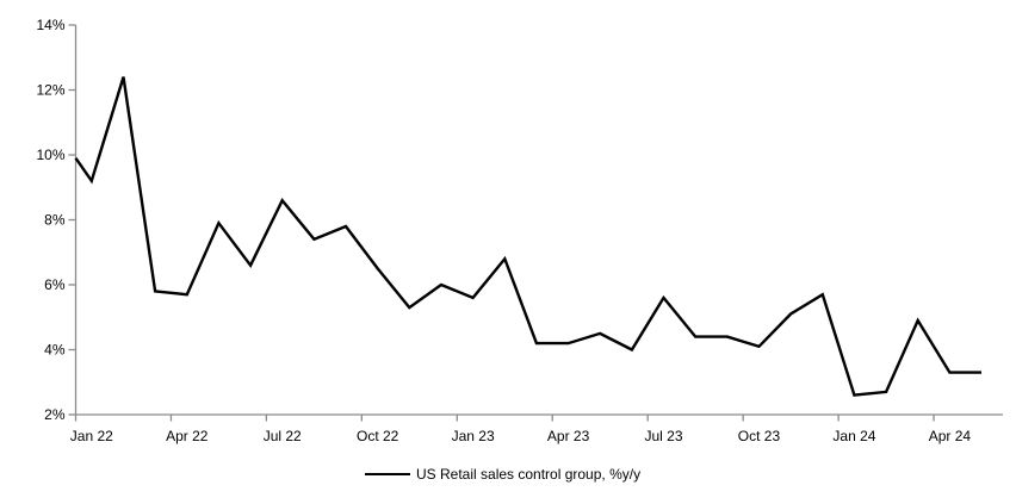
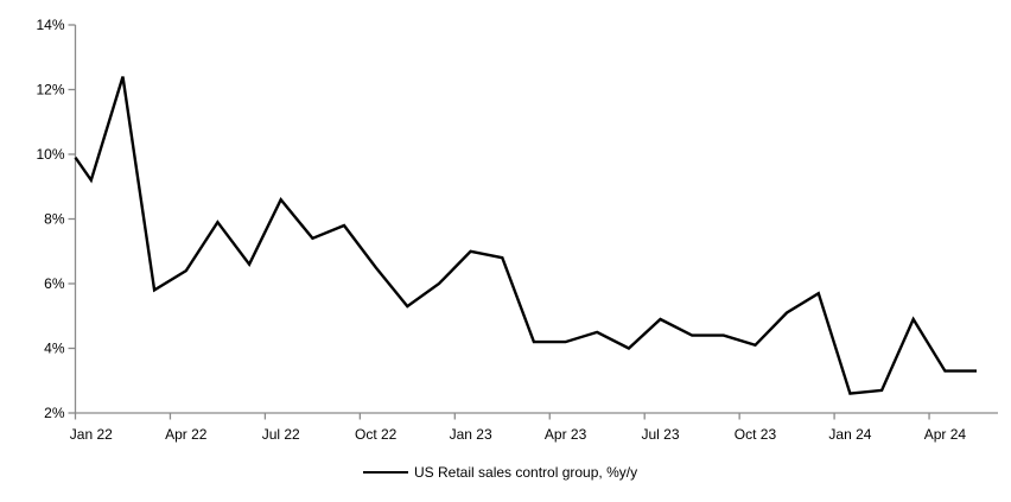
Apr 22: 5.7% -> 6.4%
Jan 23: 5.6% -> 7.0%
Jul 23: 5.6% -> 4.9%
